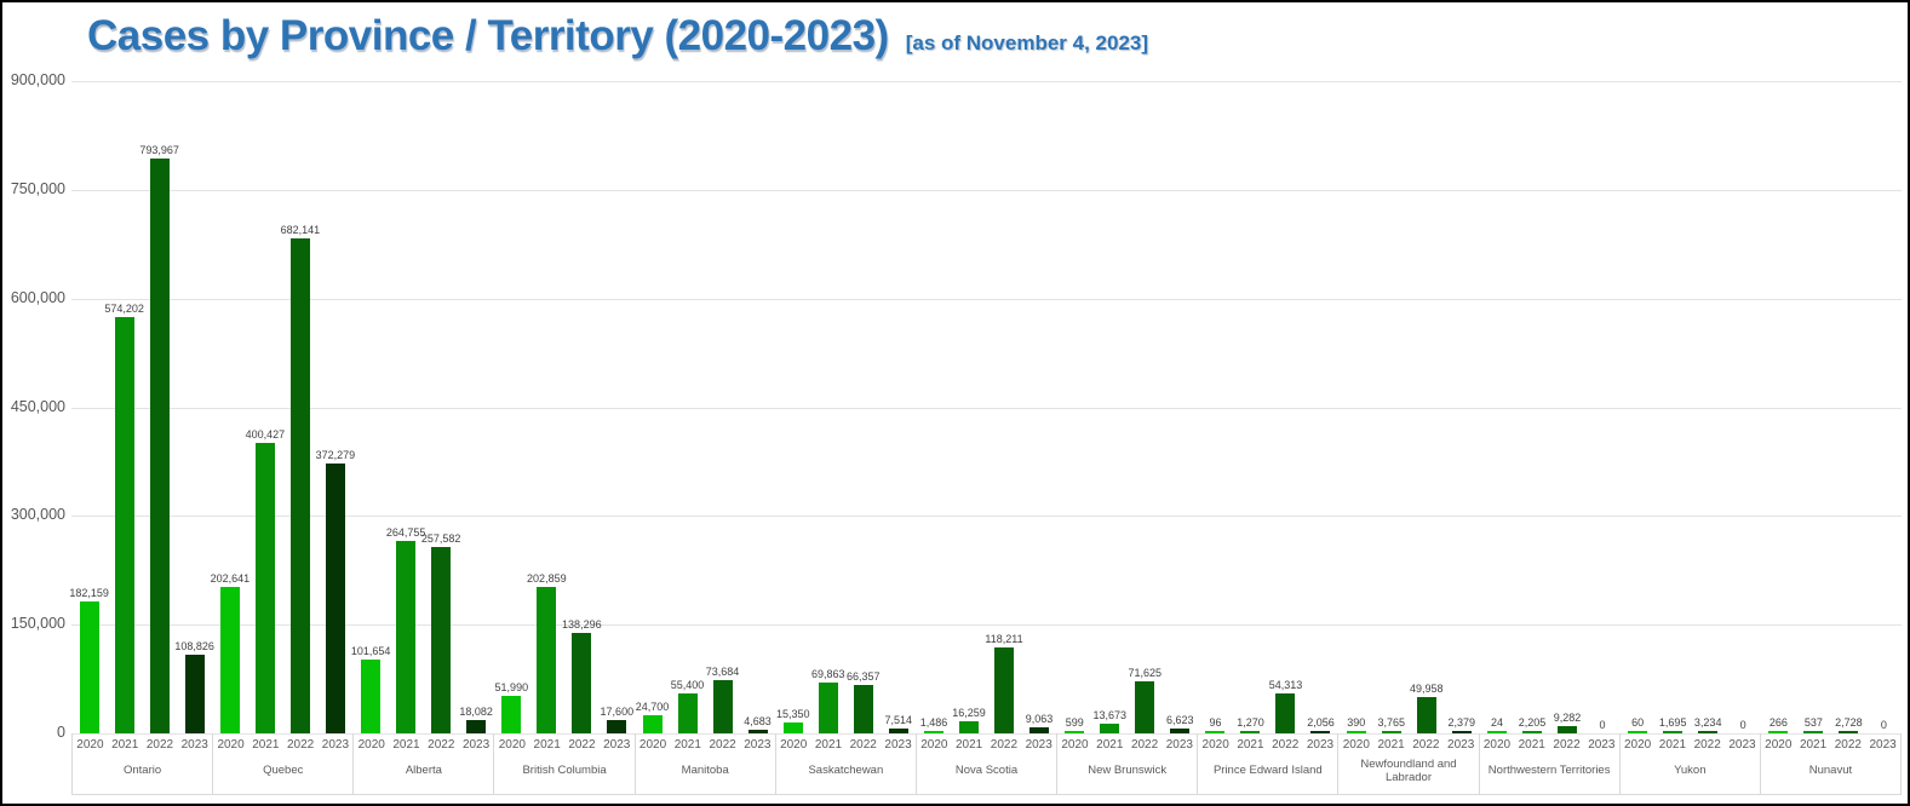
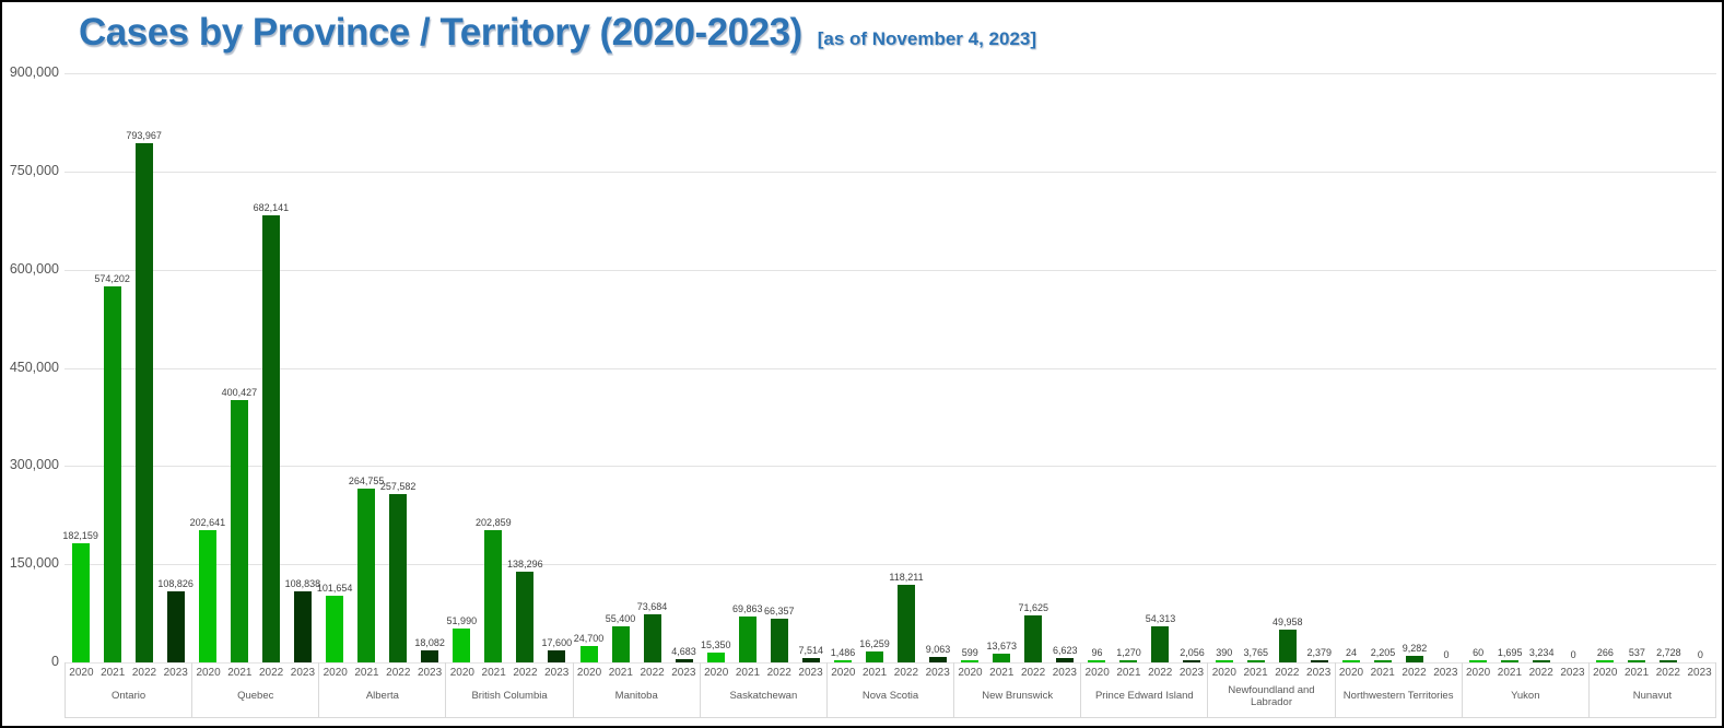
2023/Quebec: 372,279 -> 108,838
